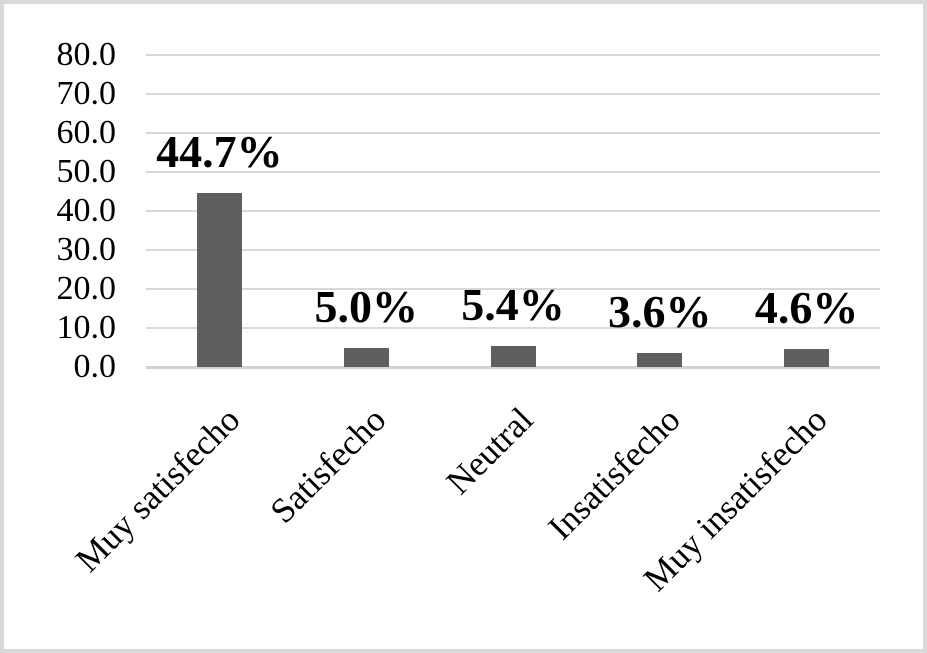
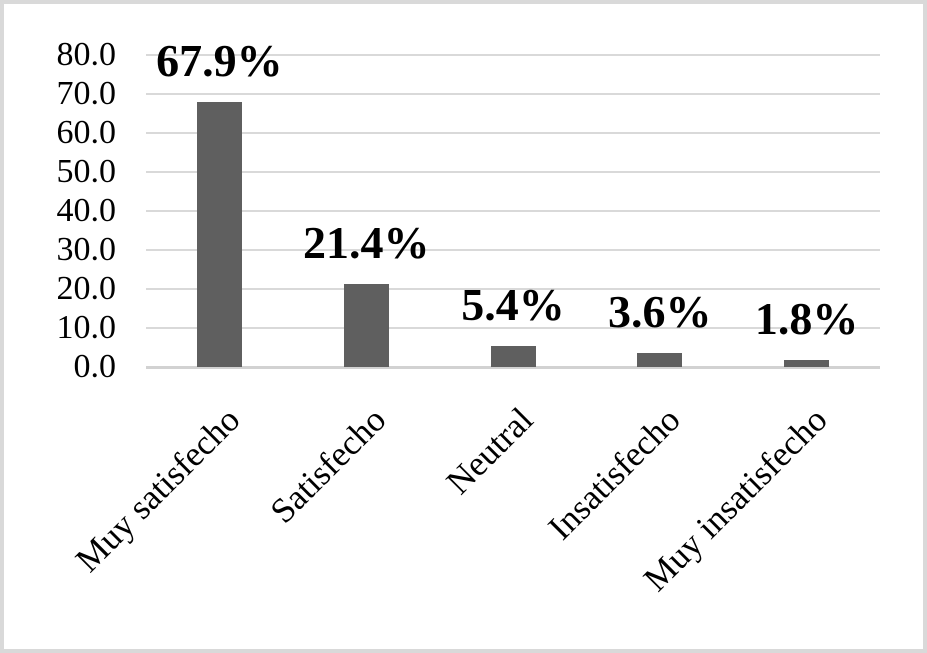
Muy satisfecho: 44.7% -> 67.9%
Satisfecho: 5.0% -> 21.4%
Muy insatisfecho: 4.6% -> 1.8%
